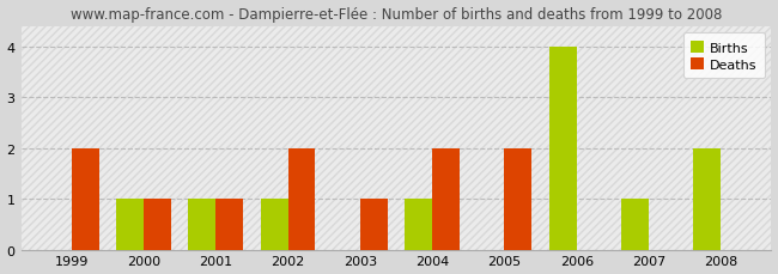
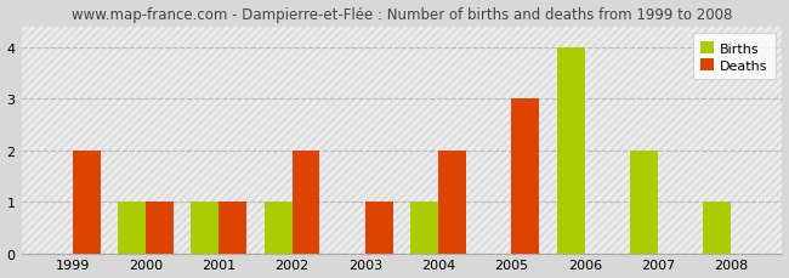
Deaths/2005: 2 -> 3
Births/2007: 1 -> 2
Births/2008: 2 -> 1
